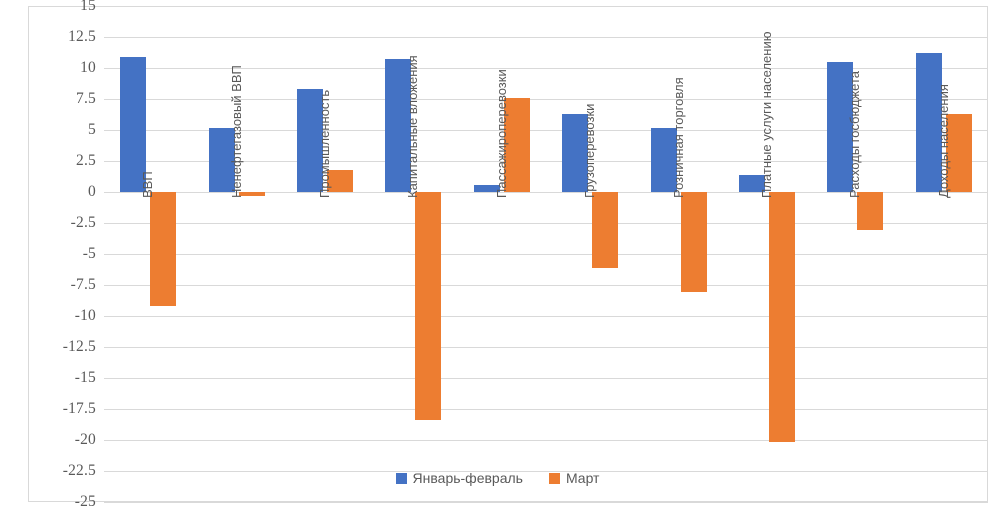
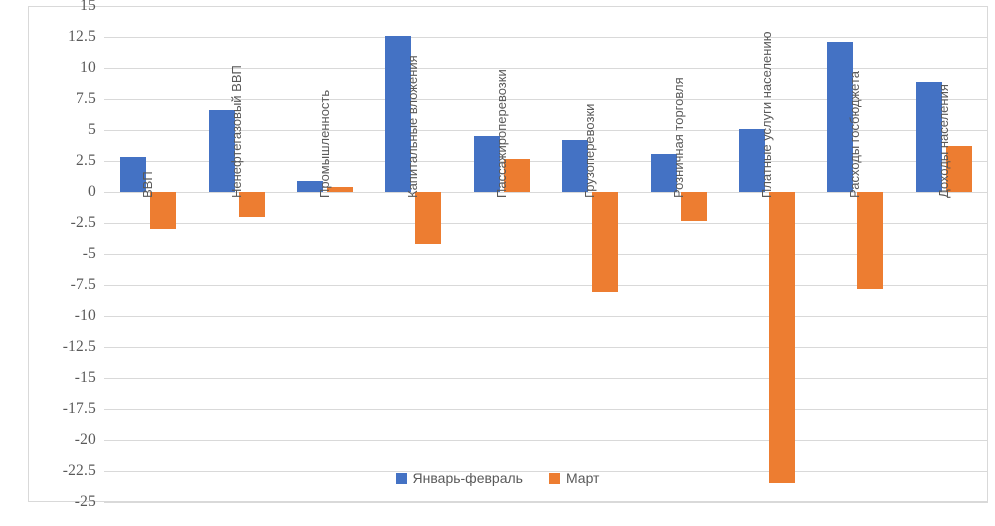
Январь-февраль/ВВП: 10.9 -> 2.8
Март/ВВП: -9.2 -> -3.0
Январь-февраль/Ненефтегазовый ВВП: 5.2 -> 6.6
Март/Ненефтегазовый ВВП: -0.3 -> -2.0
Январь-февраль/Промышленность: 8.3 -> 0.9
Март/Промышленность: 1.8 -> 0.4
Январь-февраль/Капитальные вложения: 10.7 -> 12.6
Март/Капитальные вложения: -18.4 -> -4.2
Январь-февраль/Пассажироперевозки: 0.6 -> 4.5
Март/Пассажироперевозки: 7.6 -> 2.7
Январь-февраль/Грузоперевозки: 6.3 -> 4.2
Март/Грузоперевозки: -6.1 -> -8.1
Январь-февраль/Розничная торговля: 5.2 -> 3.1
Март/Розничная торговля: -8.1 -> -2.3
Январь-февраль/Платные услуги населению: 1.4 -> 5.1
Март/Платные услуги населению: -20.2 -> -23.5
Январь-февраль/Расходы госбюджета: 10.5 -> 12.1
Март/Расходы госбюджета: -3.1 -> -7.8
Январь-февраль/Доходы населения: 11.2 -> 8.9
Март/Доходы населения: 6.3 -> 3.7
